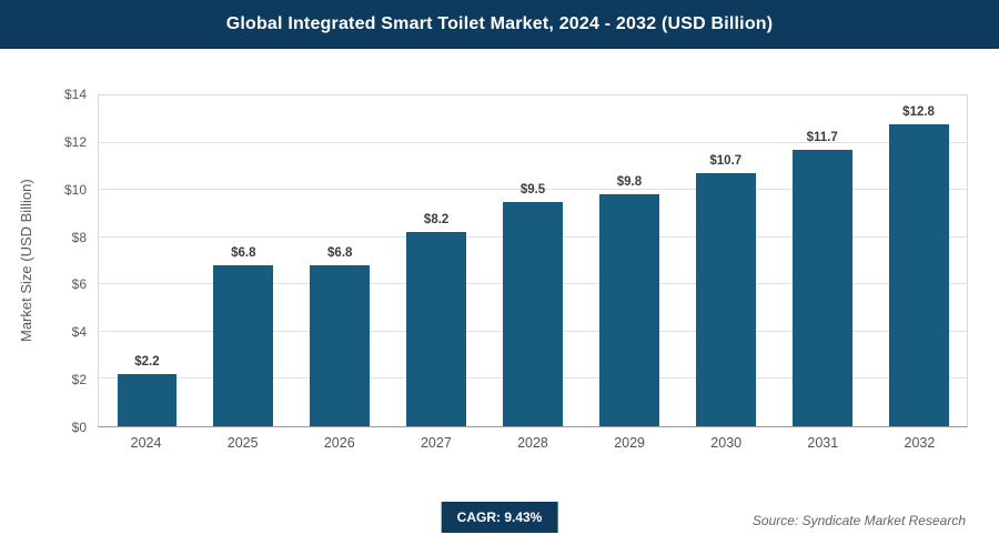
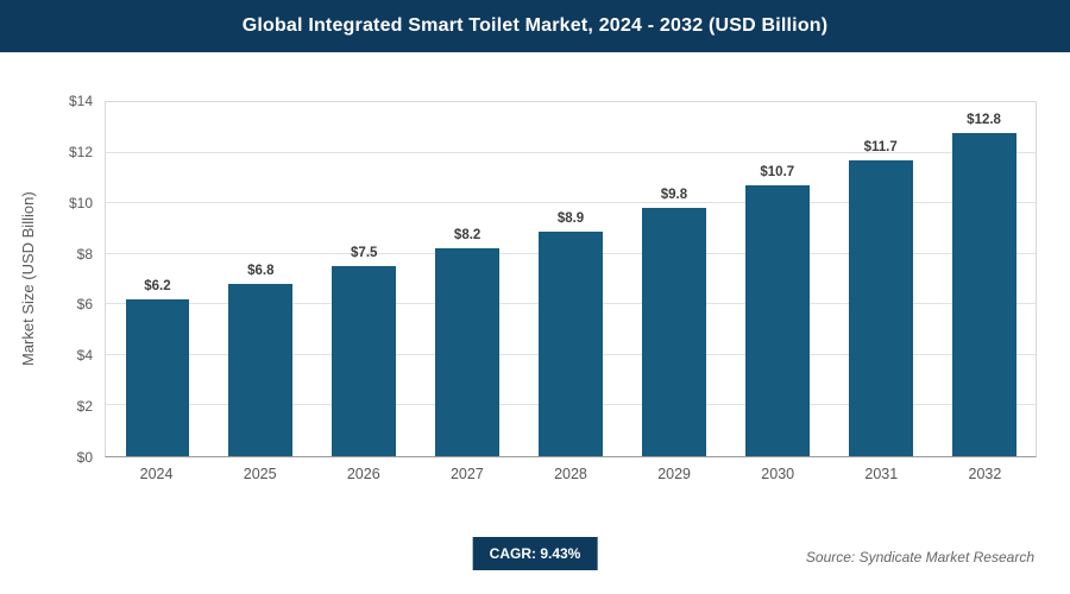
2024: $2.2 -> $6.2
2026: $6.8 -> $7.5
2028: $9.5 -> $8.9
